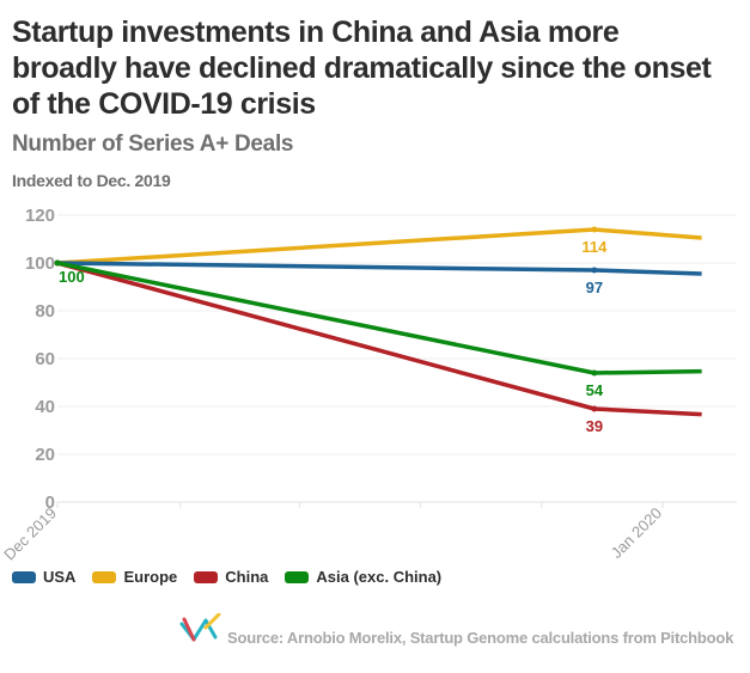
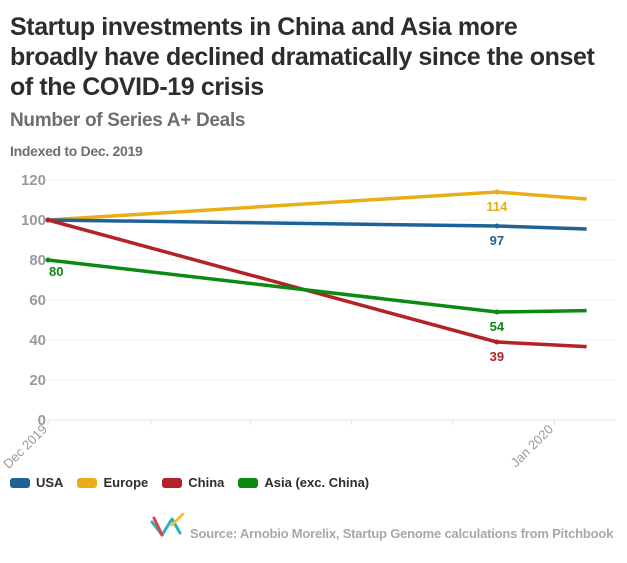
Asia (exc. China)/0: 100 -> 80
